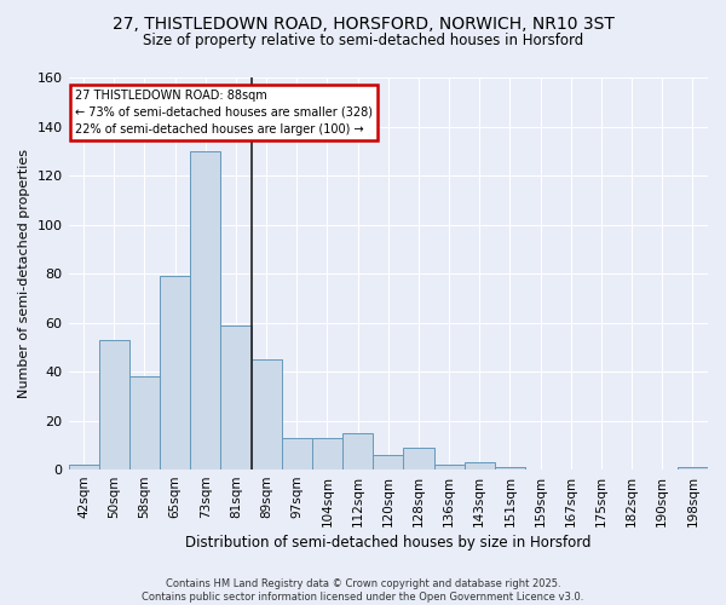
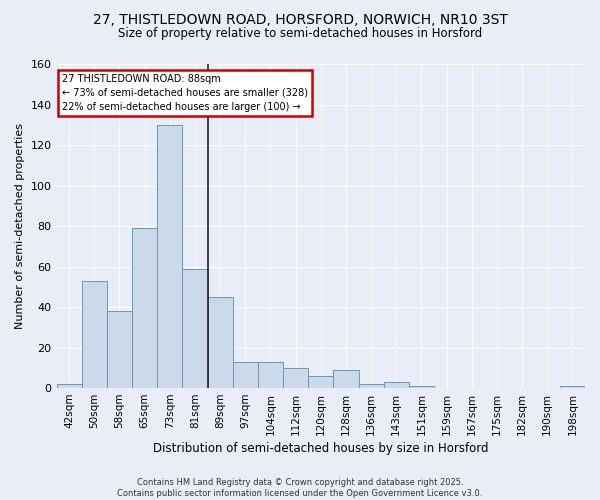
112sqm: 15 -> 10
